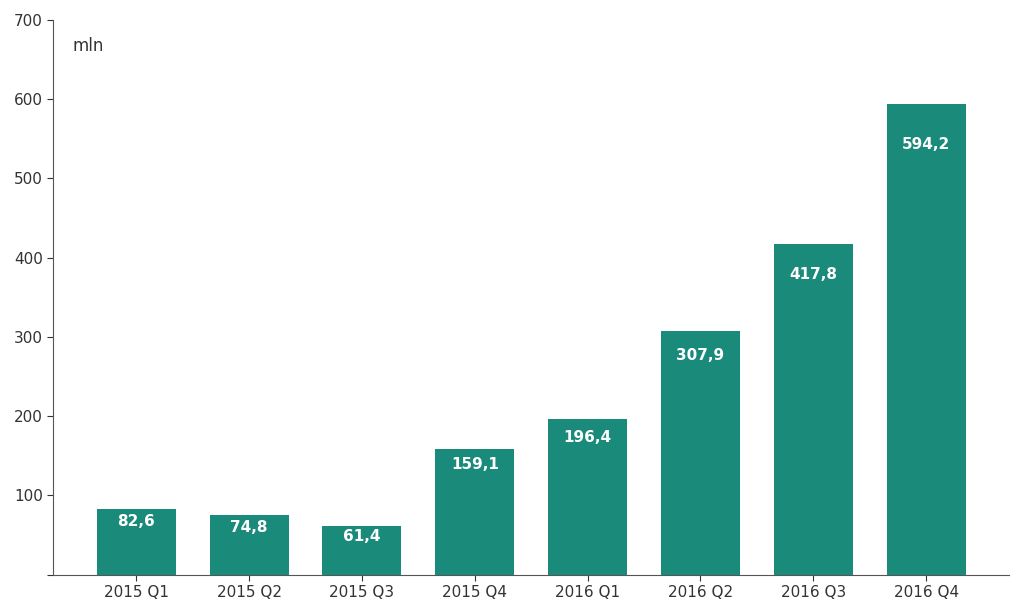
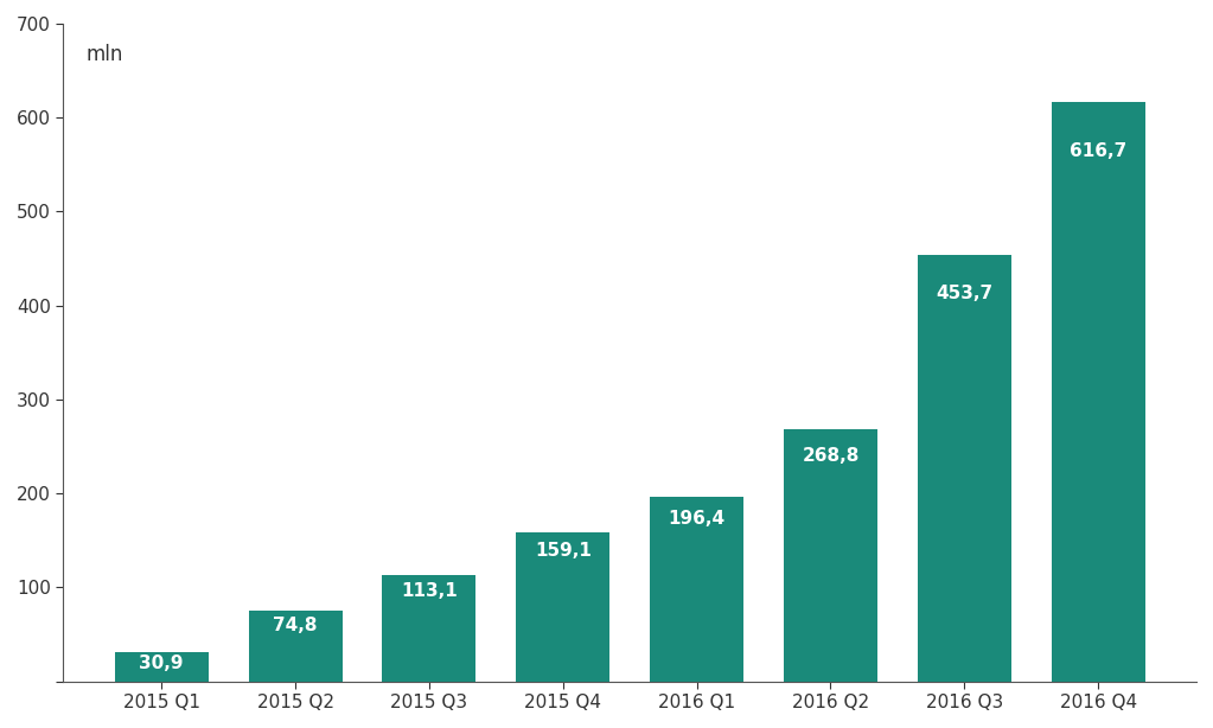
2015 Q1: 82,6 -> 30,9
2015 Q3: 61,4 -> 113,1
2016 Q2: 307,9 -> 268,8
2016 Q3: 417,8 -> 453,7
2016 Q4: 594,2 -> 616,7
